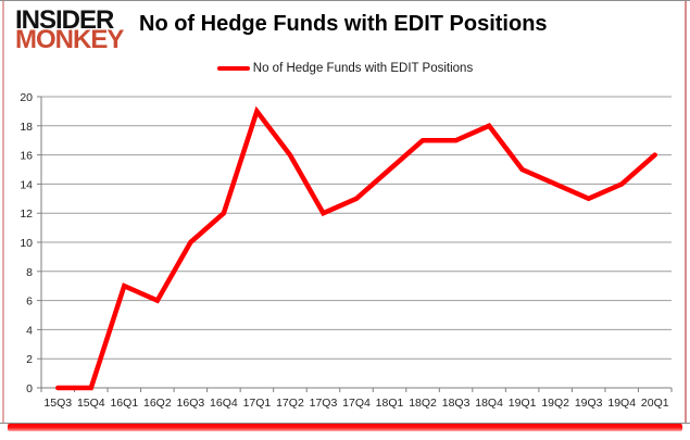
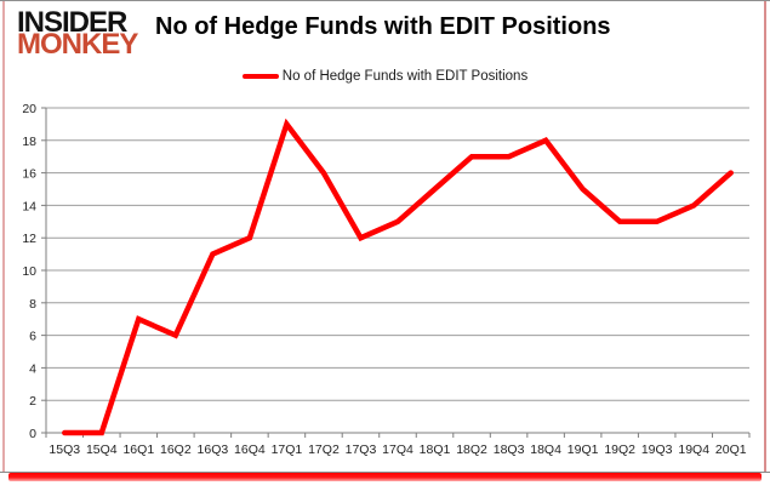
16Q3: 10 -> 11
19Q2: 14 -> 13
